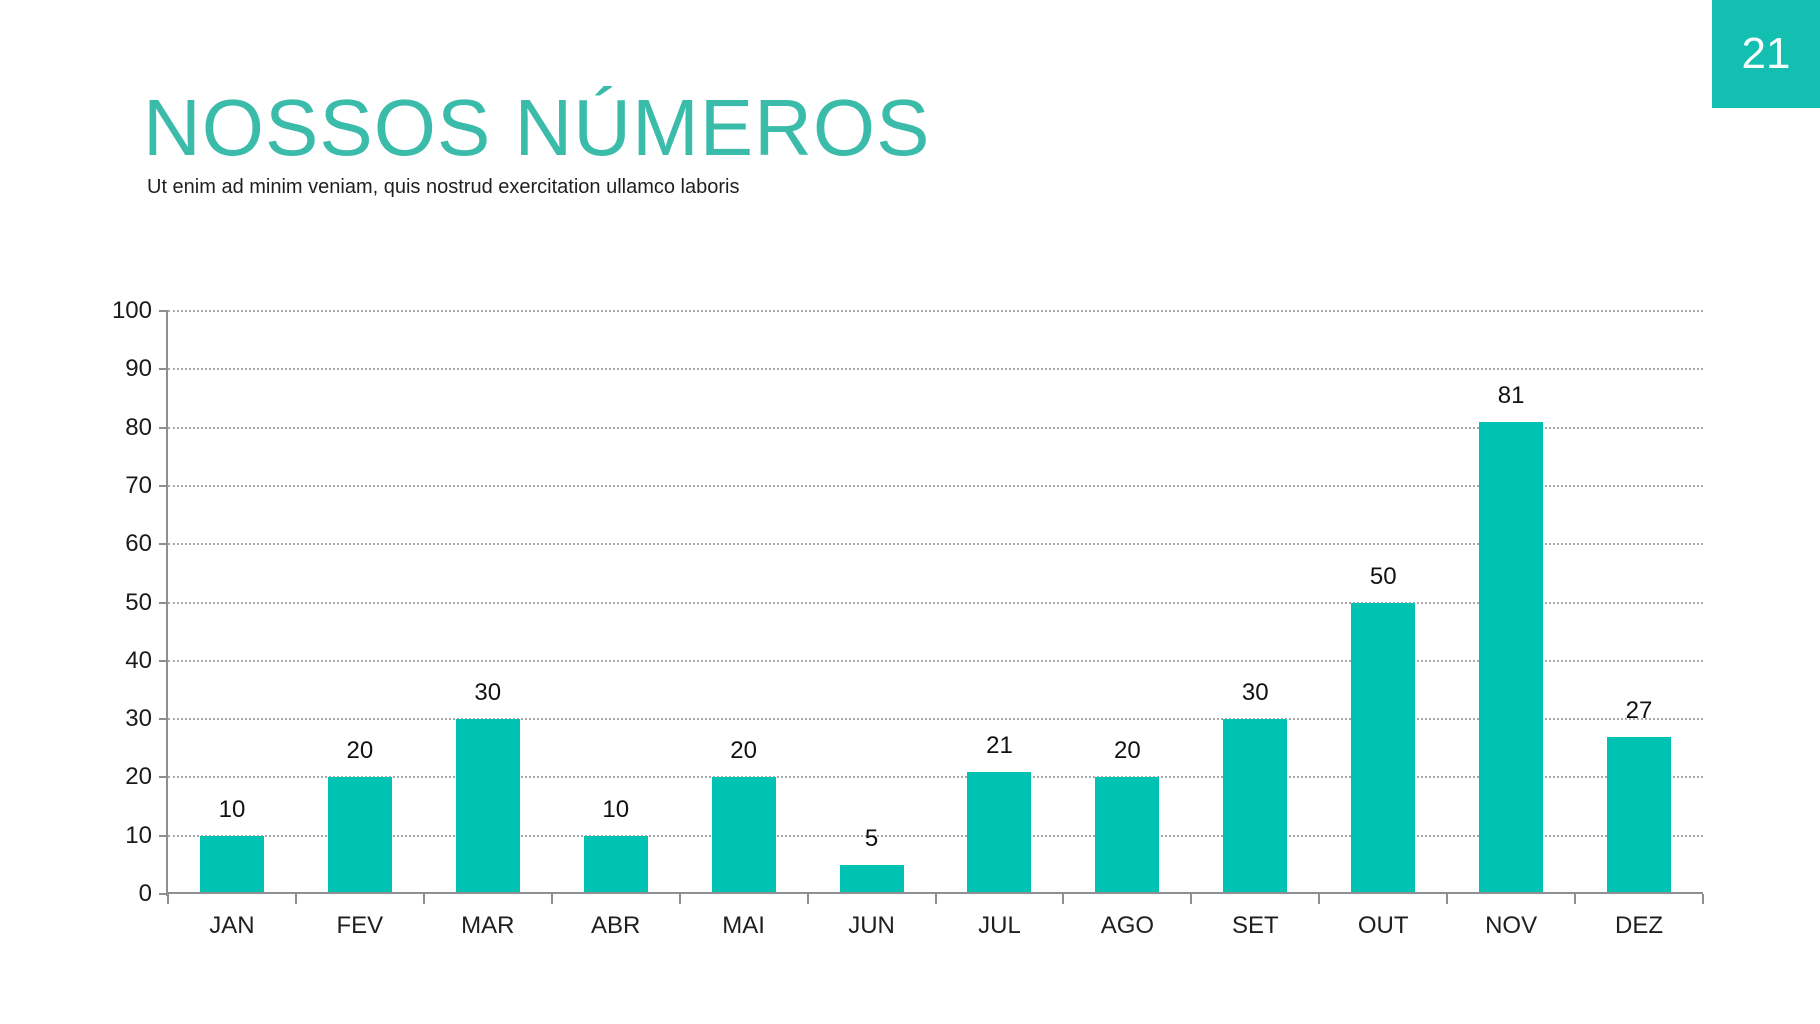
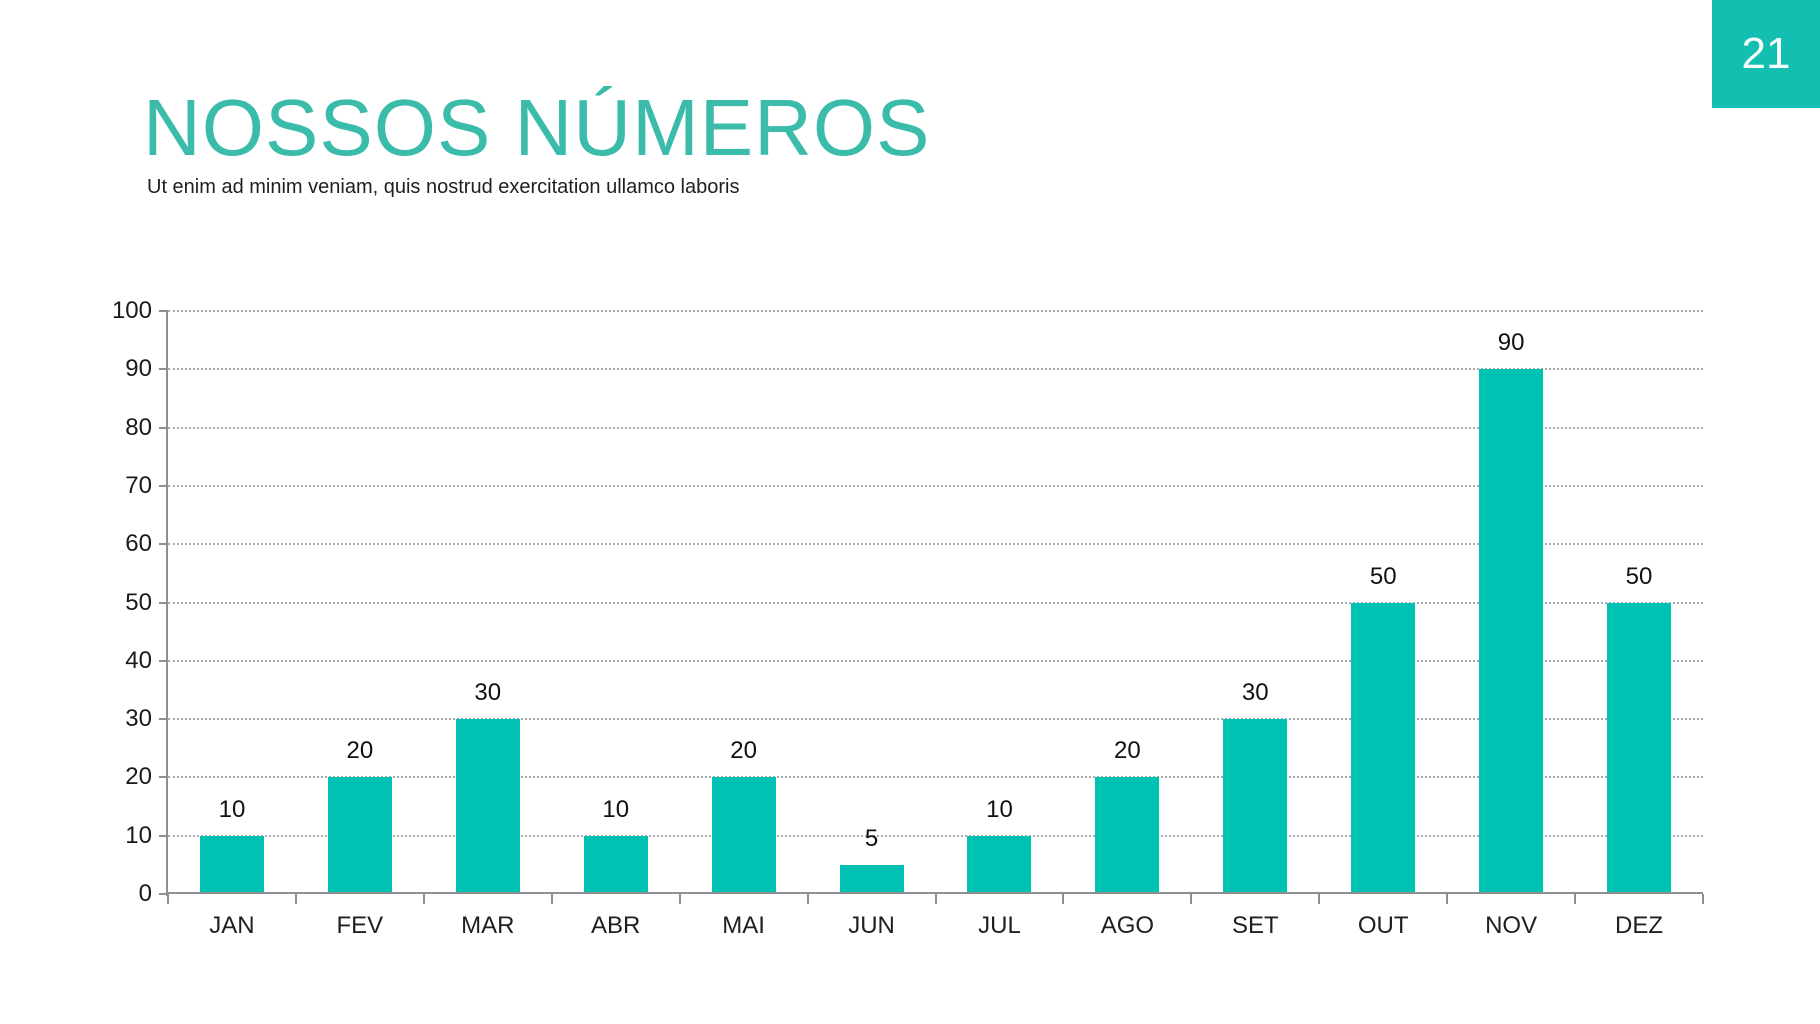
JUL: 21 -> 10
NOV: 81 -> 90
DEZ: 27 -> 50
